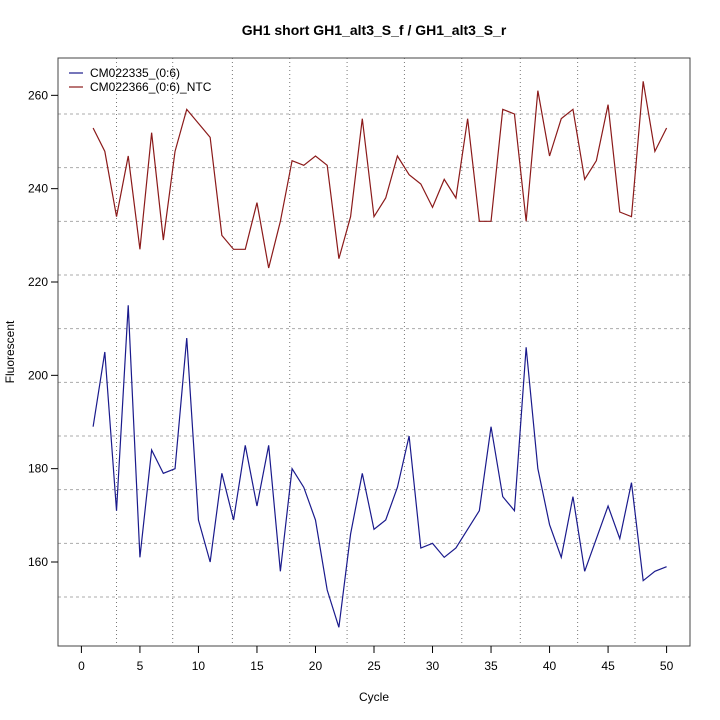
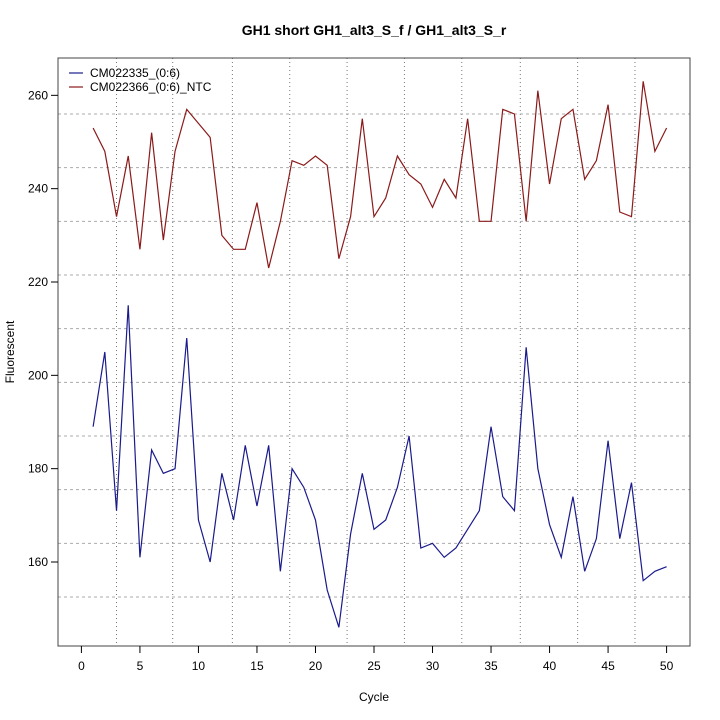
CM022366_(0:6)_NTC/40: 247 -> 241
CM022335_(0:6)/45: 172 -> 186
